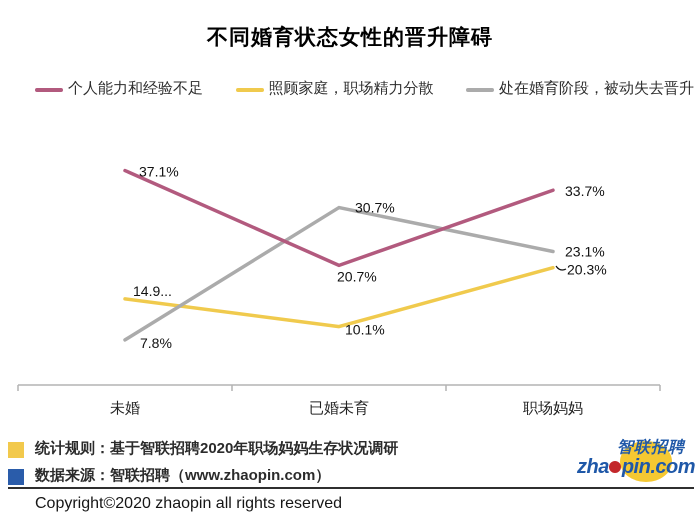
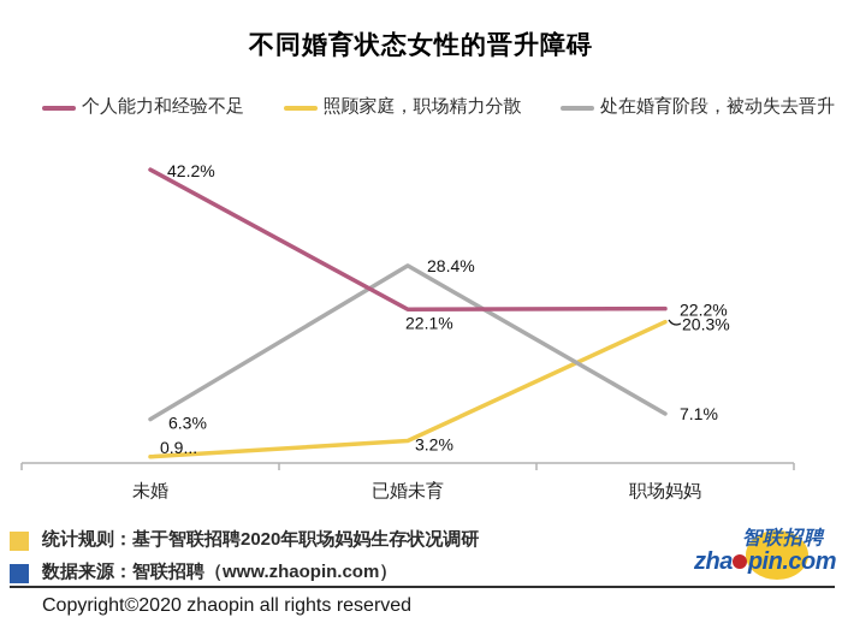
个人能力和经验不足/未婚: 37.1% -> 42.2%
照顾家庭，职场精力分散/未婚: 14.9 -> 0.9
处在婚育阶段，被动失去晋升/未婚: 7.8% -> 6.3%
个人能力和经验不足/已婚未育: 20.7% -> 22.1%
照顾家庭，职场精力分散/已婚未育: 10.1% -> 3.2%
处在婚育阶段，被动失去晋升/已婚未育: 30.7% -> 28.4%
个人能力和经验不足/职场妈妈: 33.7% -> 22.2%
处在婚育阶段，被动失去晋升/职场妈妈: 23.1% -> 7.1%
